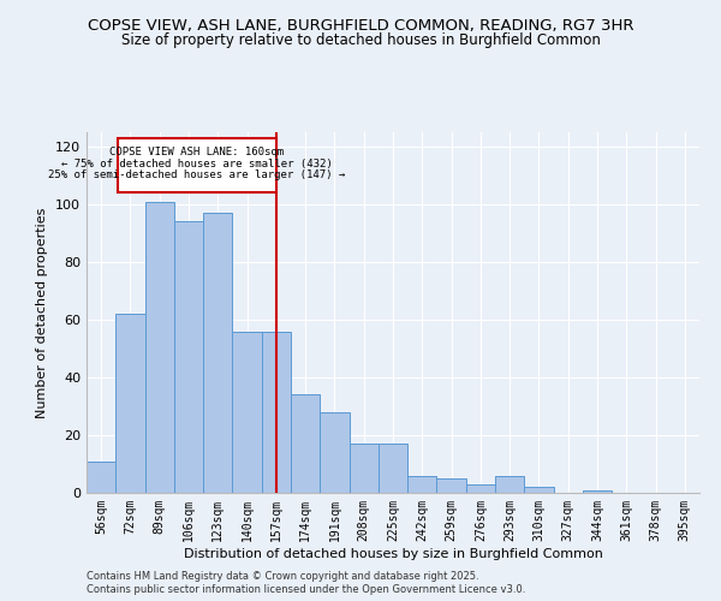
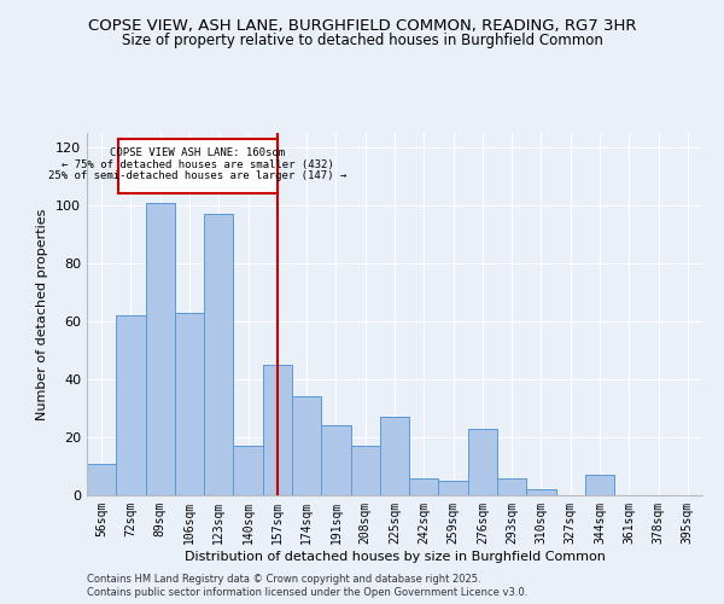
106sqm: 94 -> 63
140sqm: 56 -> 17
157sqm: 56 -> 45
191sqm: 28 -> 24
225sqm: 17 -> 27
276sqm: 3 -> 23
344sqm: 1 -> 7
